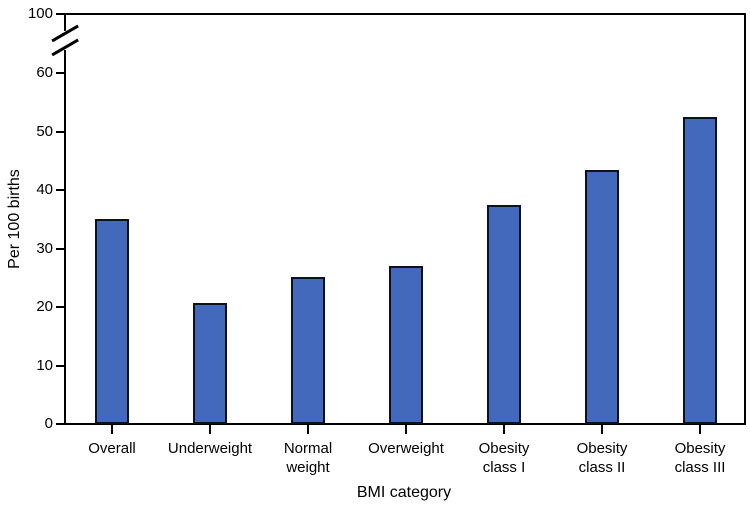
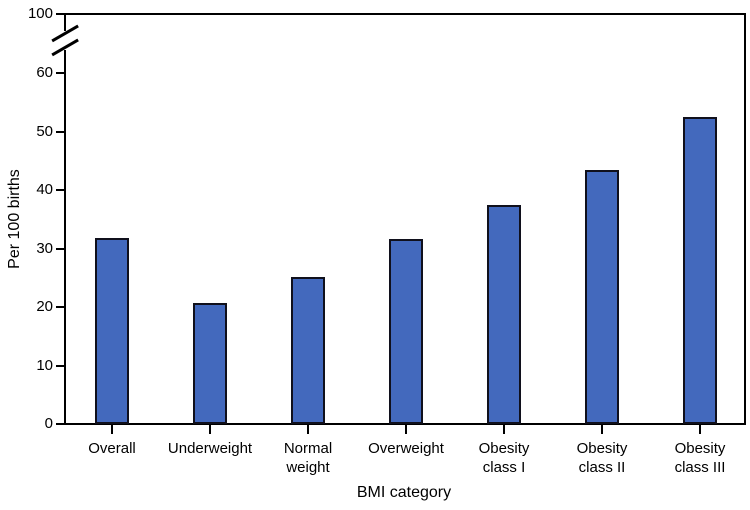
Overall: 35 -> 32
Overweight: 27 -> 32
